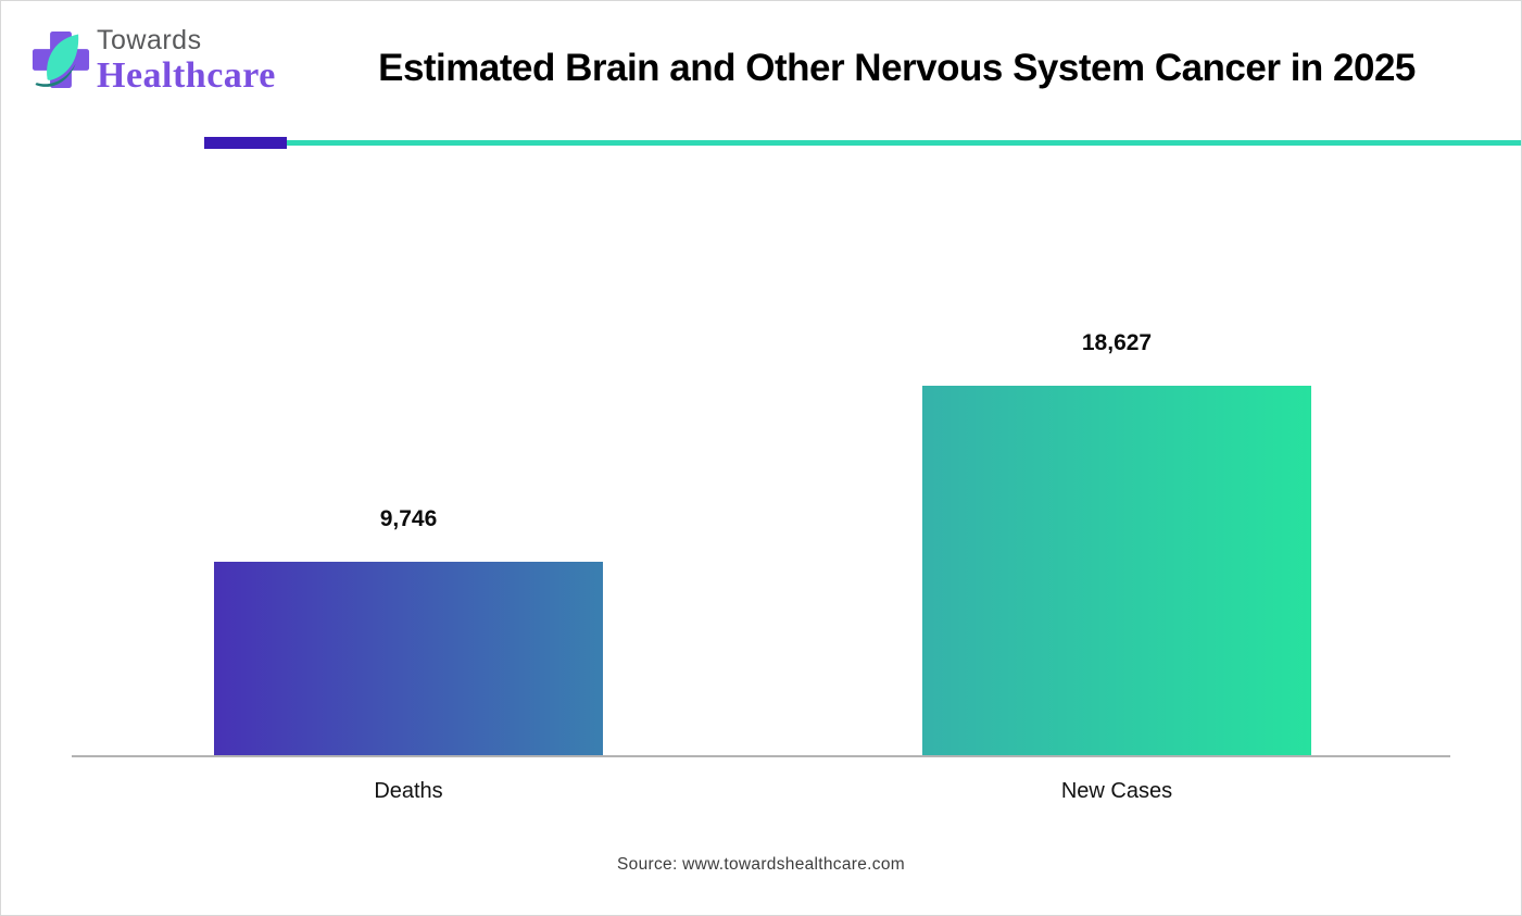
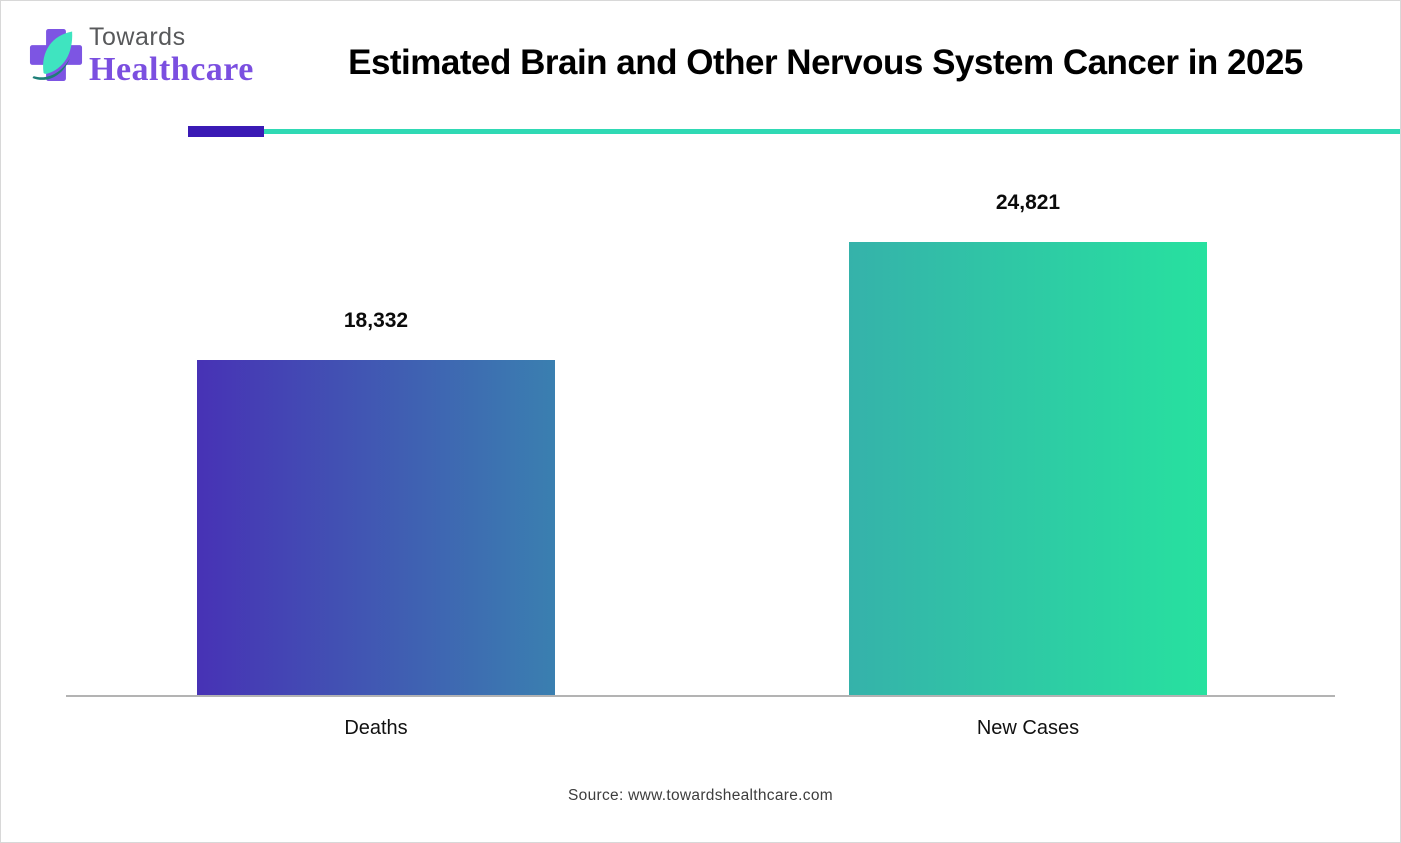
Deaths: 9,746 -> 18,332
New Cases: 18,627 -> 24,821
